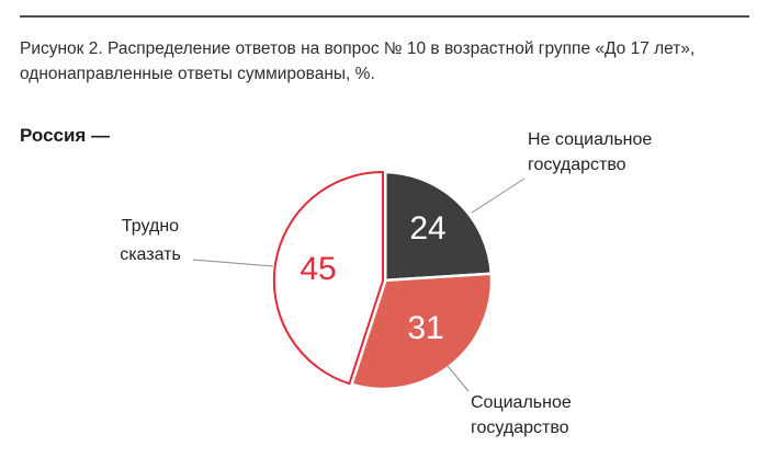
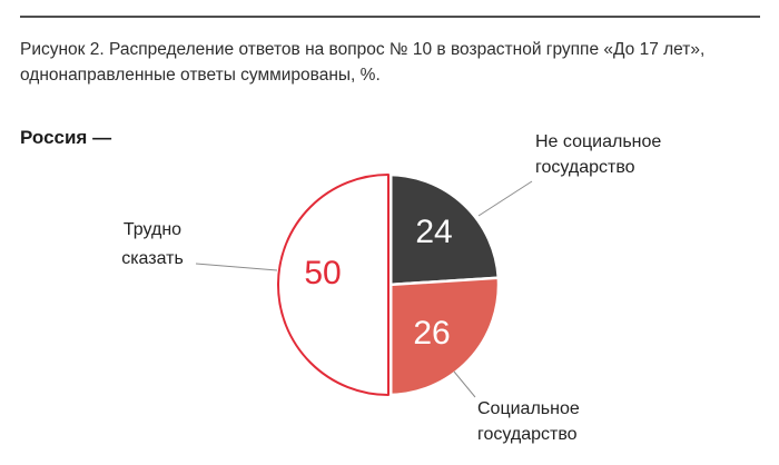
Социальное государство: 31 -> 26
Трудно сказать: 45 -> 50
